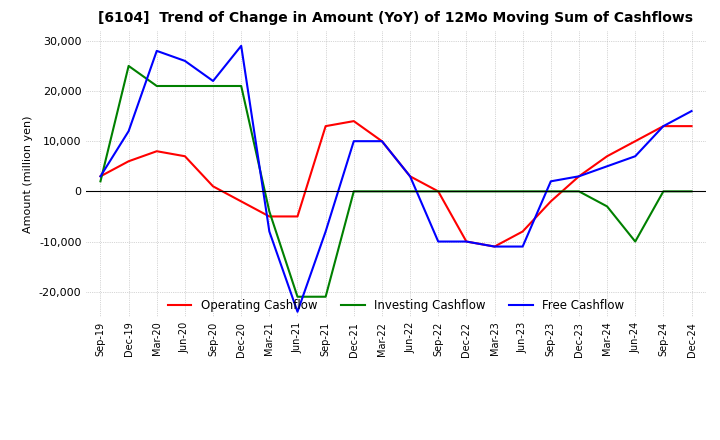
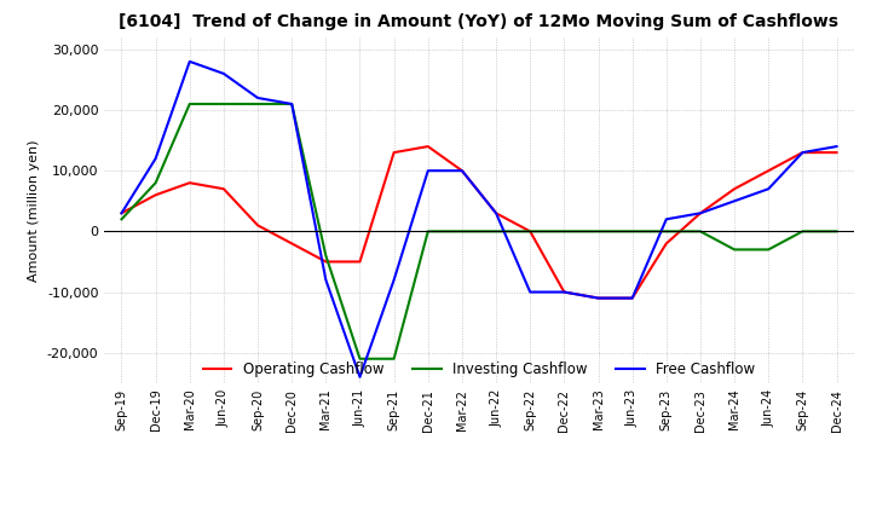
Investing Cashflow/Dec-19: 25,000 -> 8,000
Free Cashflow/Dec-20: 29,000 -> 21,000
Operating Cashflow/Jun-23: -8,000 -> -11,000
Investing Cashflow/Jun-24: -10,000 -> -3,000
Free Cashflow/Dec-24: 16,000 -> 14,000
